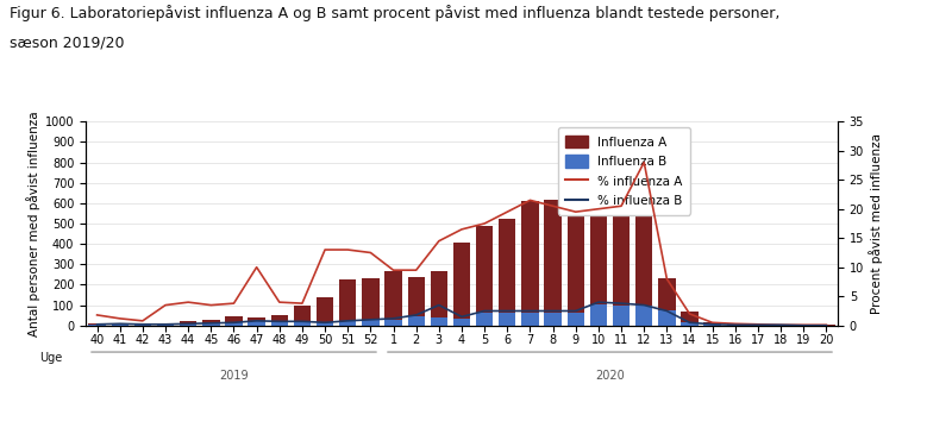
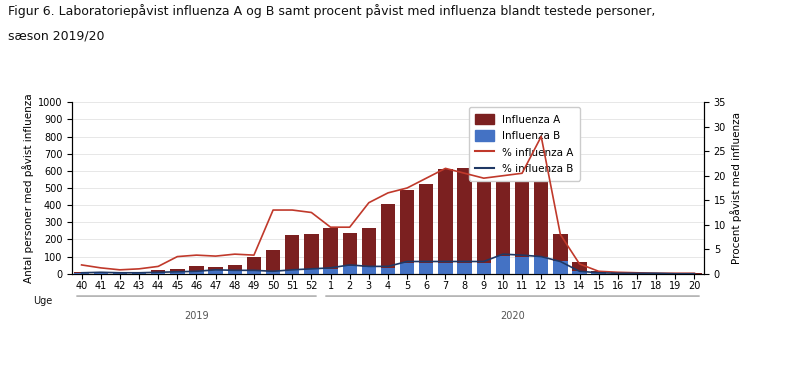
% influenza A/43: 3.5 -> 1.0
% influenza A/44: 4.0 -> 1.5
% influenza A/47: 10.0 -> 3.6
% influenza B/3: 3.5 -> 1.5
